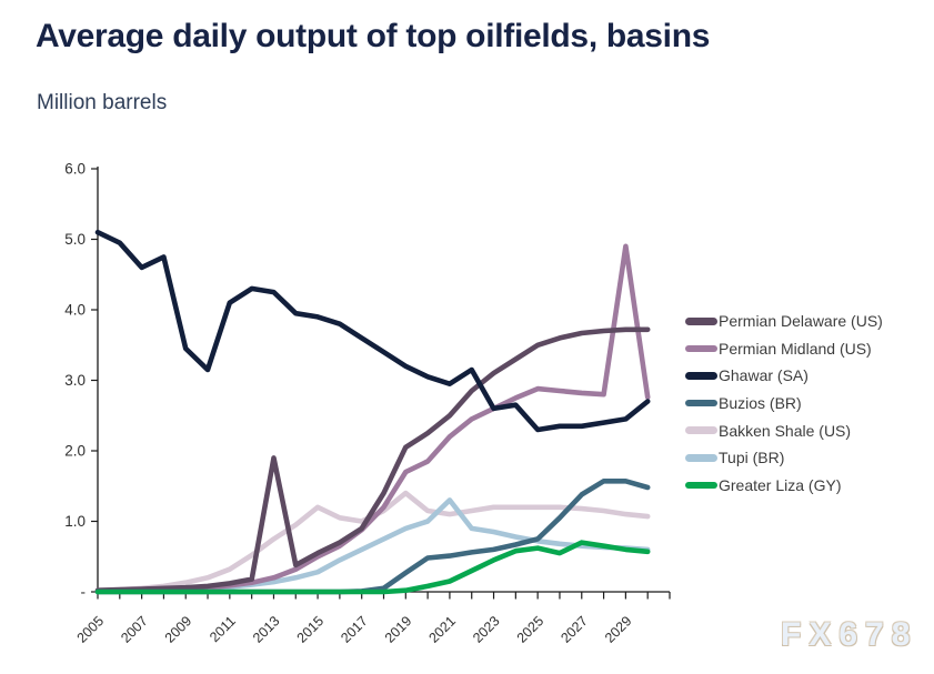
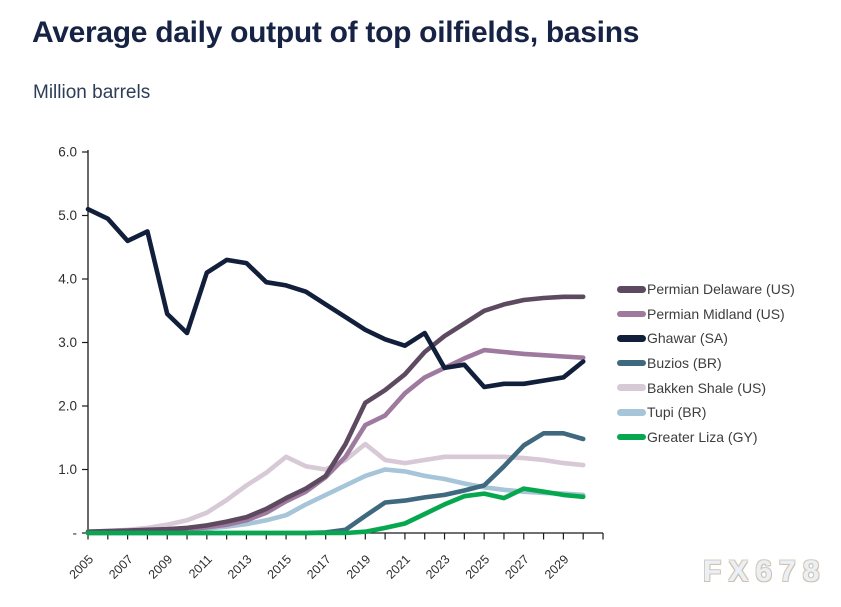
Permian Delaware (US)/2013: 1.9 -> 0.2
Tupi (BR)/2021: 1.3 -> 1.0
Permian Midland (US)/2029: 4.9 -> 2.8
